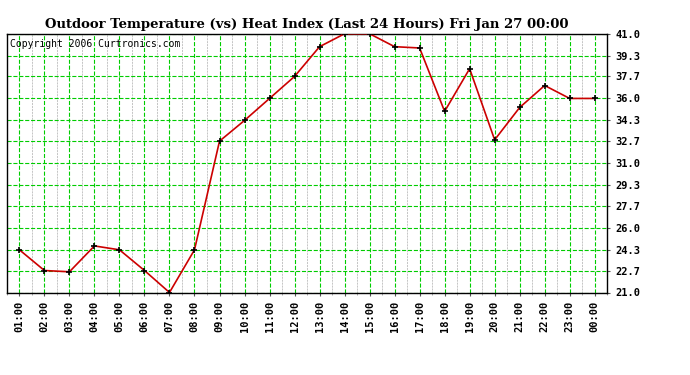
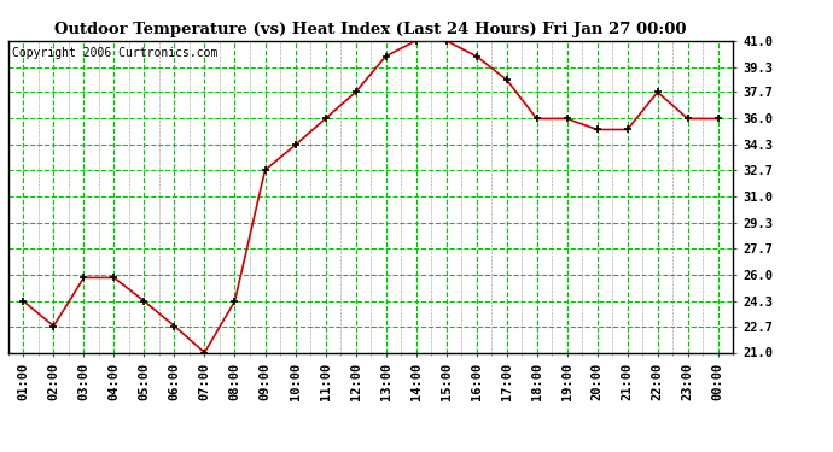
03:00: 22.6 -> 25.8
04:00: 24.6 -> 25.8
17:00: 39.9 -> 38.5
18:00: 35.0 -> 36.0
19:00: 38.3 -> 36.0
20:00: 32.8 -> 35.3
22:00: 37.0 -> 37.7
